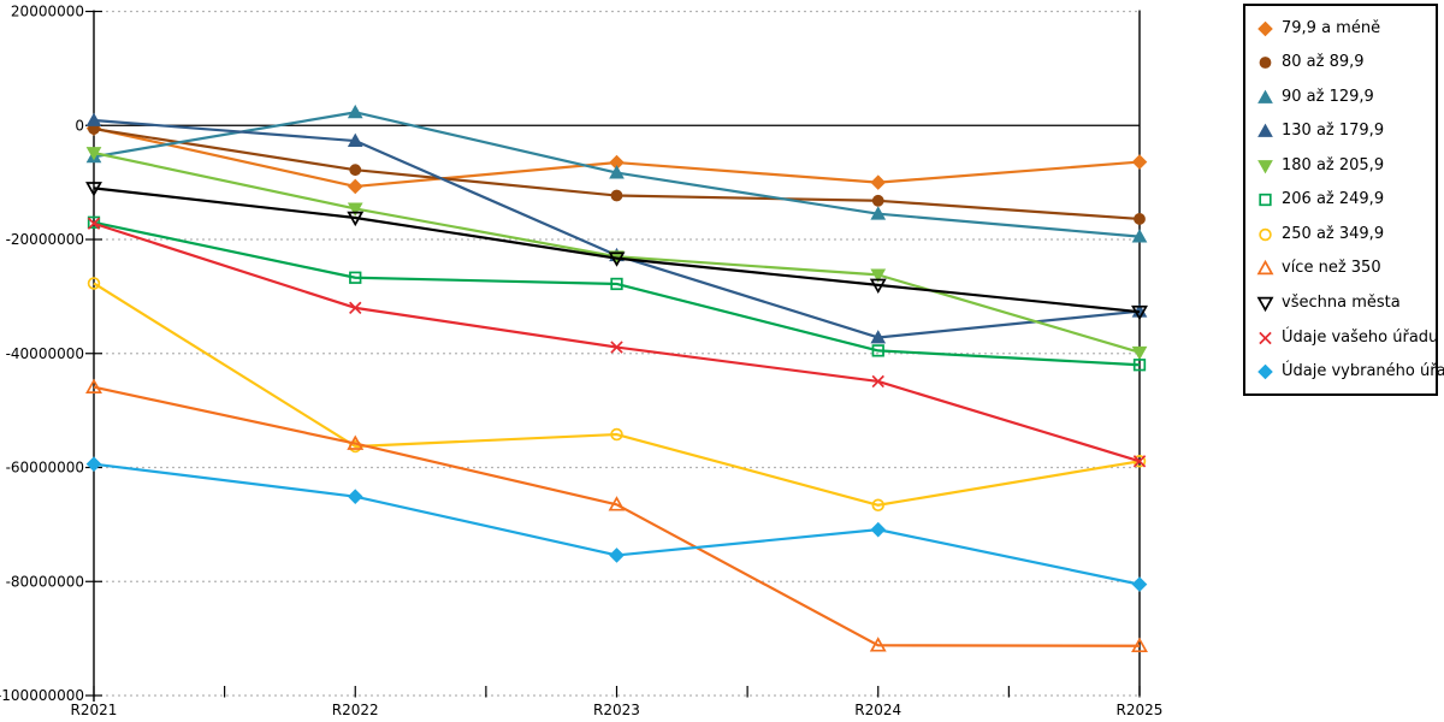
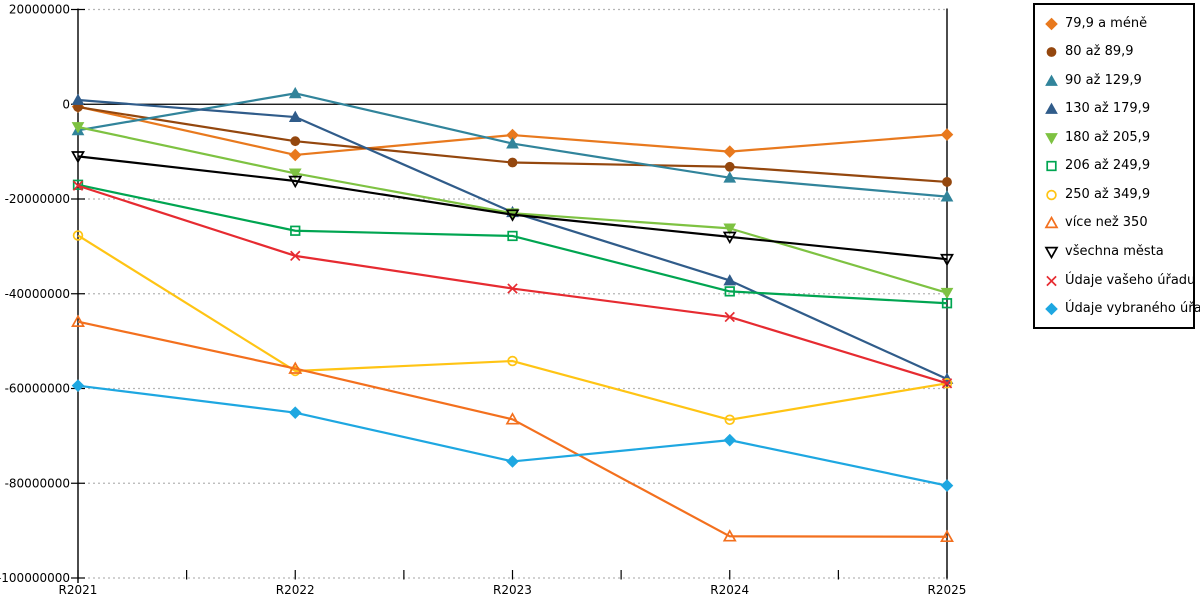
130 až 179,9/R2025: -33000000 -> -58000000
